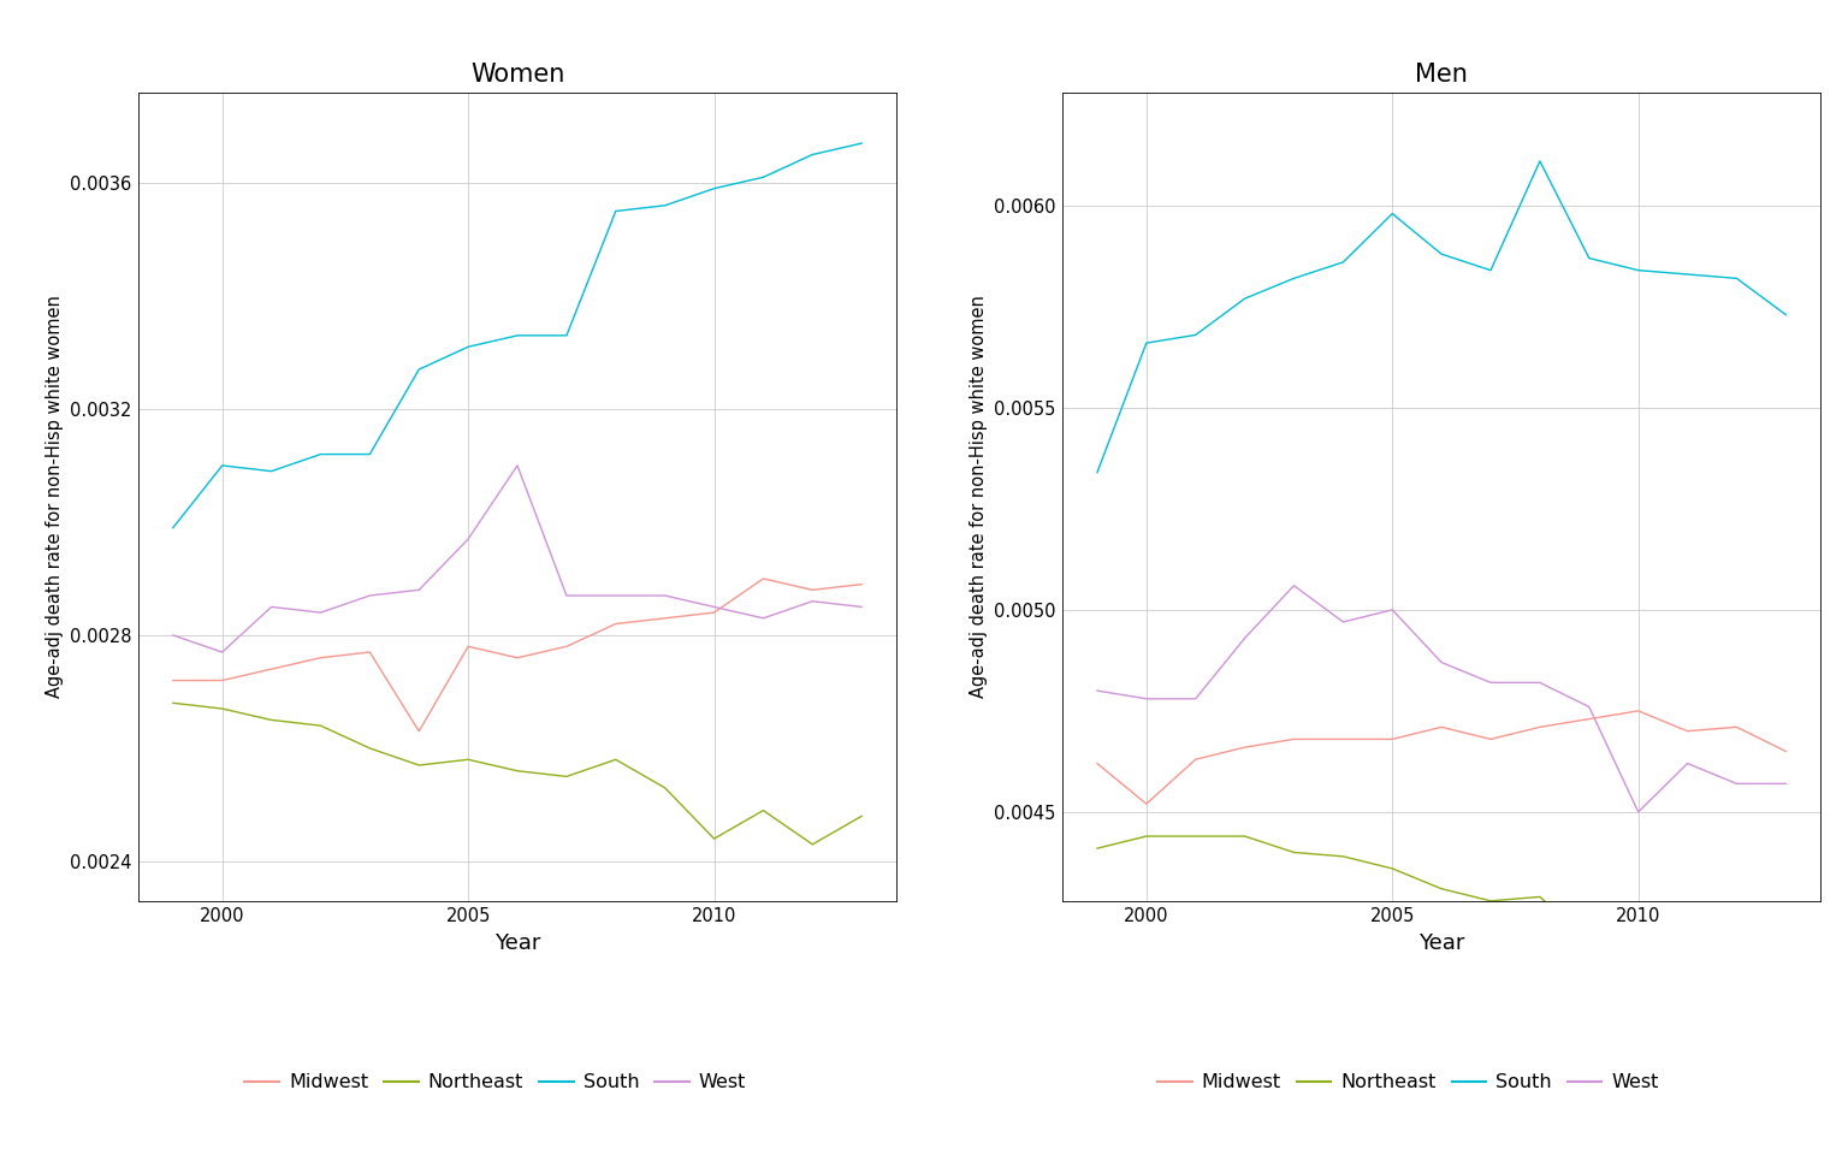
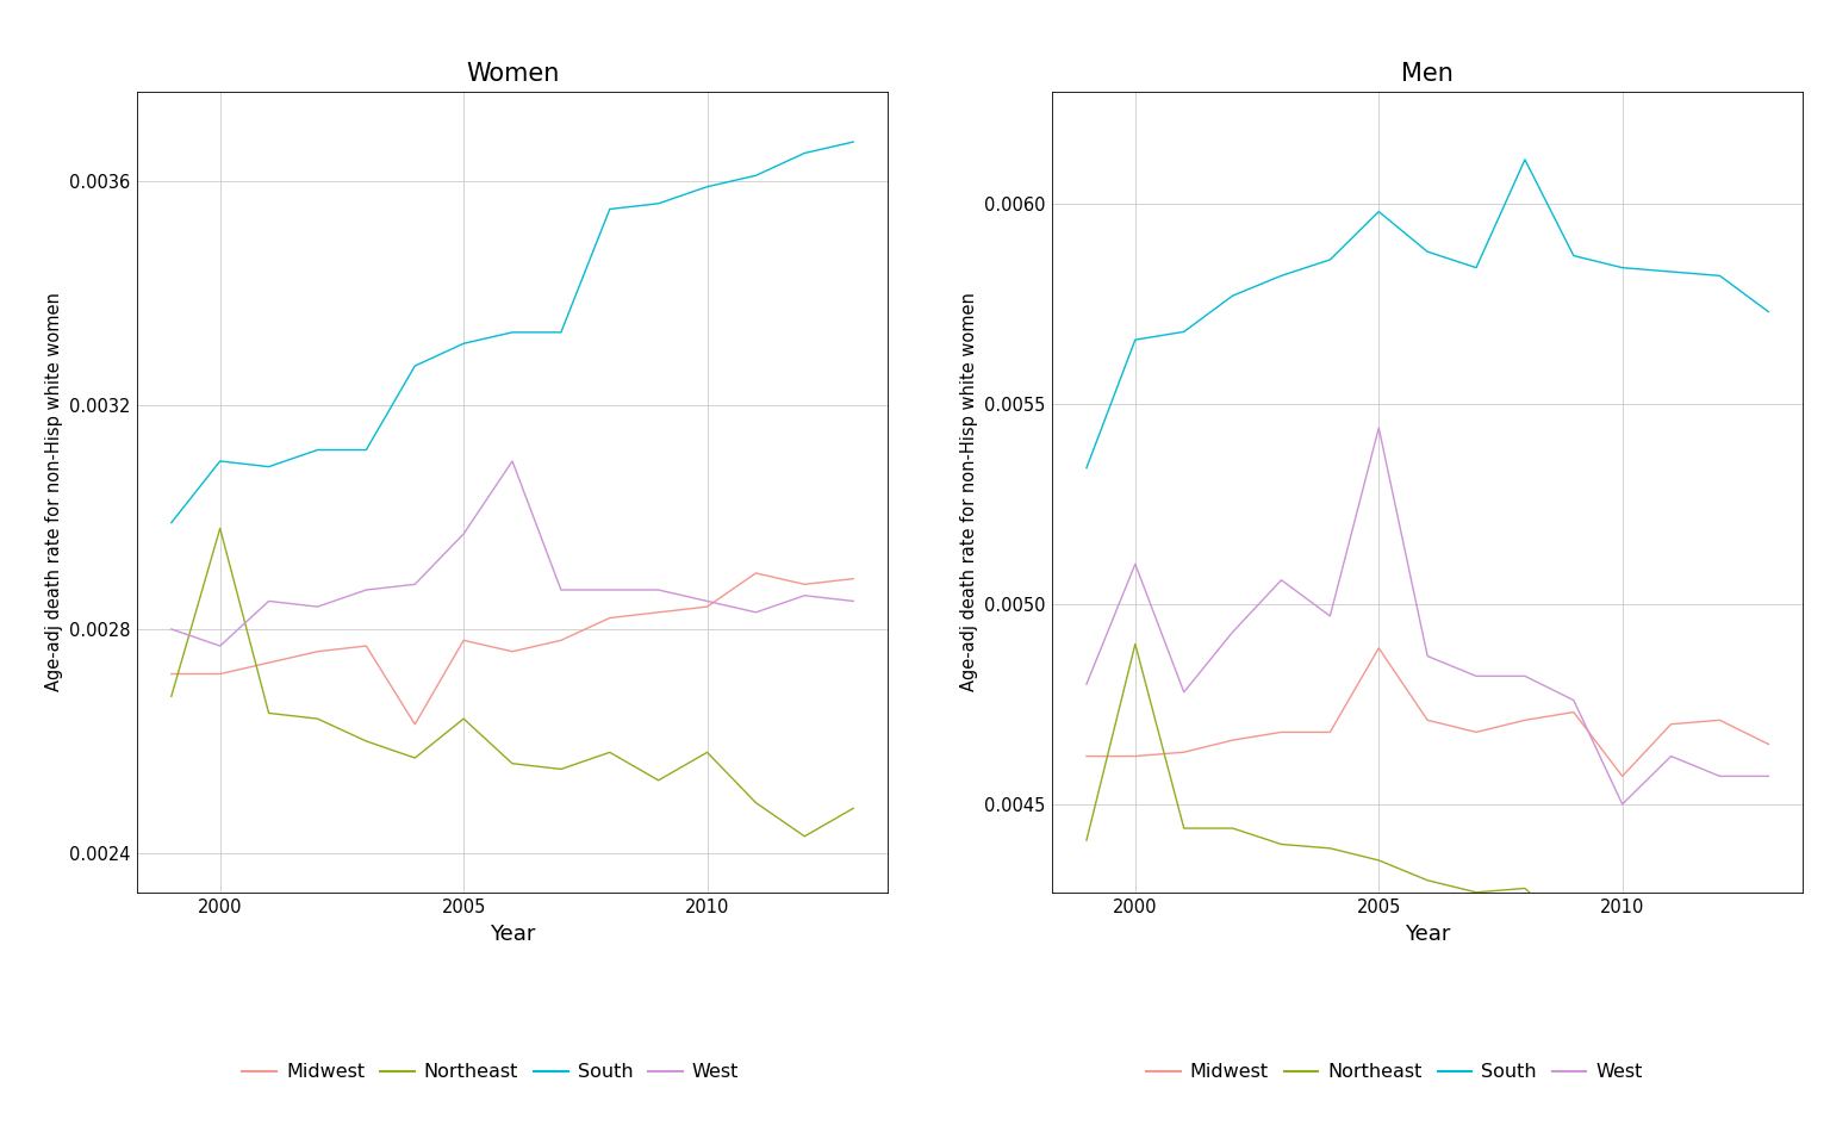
Women/Northeast/2000: 0.00267 -> 0.00298
Women/Northeast/2005: 0.00258 -> 0.00264
Women/Northeast/2010: 0.00244 -> 0.00258
Men/Midwest/2000: 0.00452 -> 0.00462
Men/Northeast/2000: 0.00444 -> 0.00490
Men/West/2000: 0.00478 -> 0.00510
Men/Midwest/2005: 0.00468 -> 0.00489
Men/West/2005: 0.00500 -> 0.00544
Men/Midwest/2010: 0.00475 -> 0.00457
